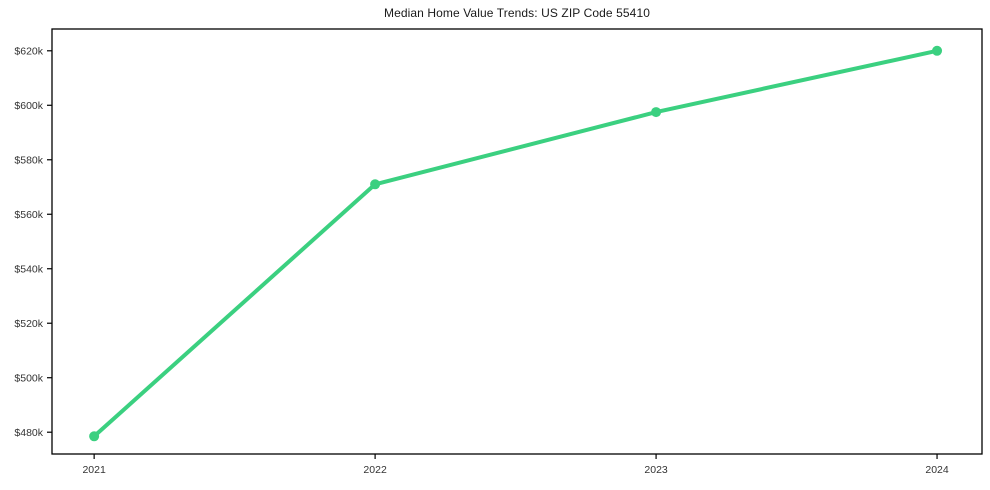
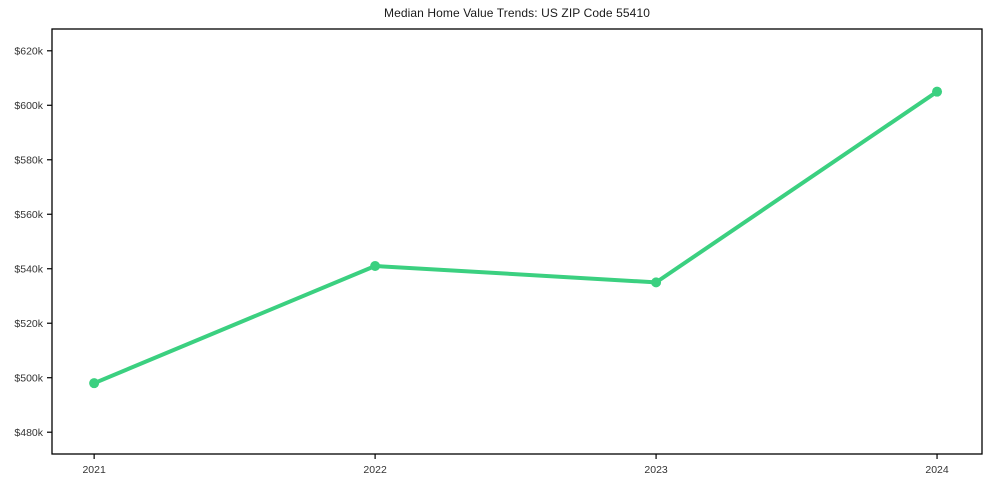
2021: $478k -> $498k
2022: $571k -> $541k
2023: $598k -> $535k
2024: $620k -> $605k
